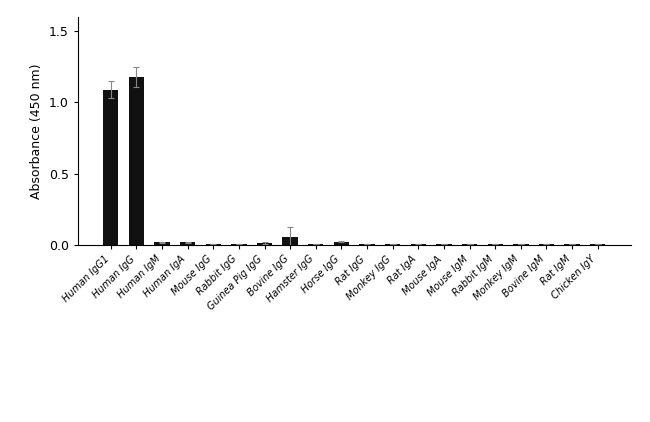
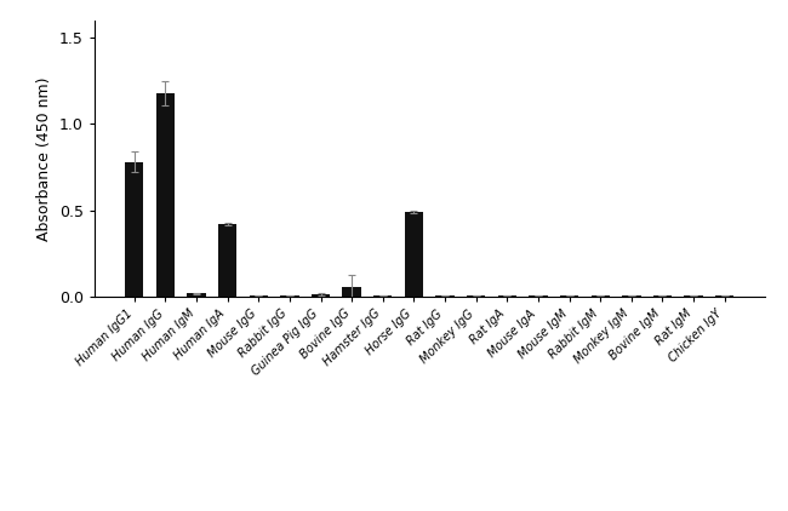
Human IgG1: 1.09 -> 0.78
Human IgA: 0.02 -> 0.42
Horse IgG: 0.02 -> 0.49
